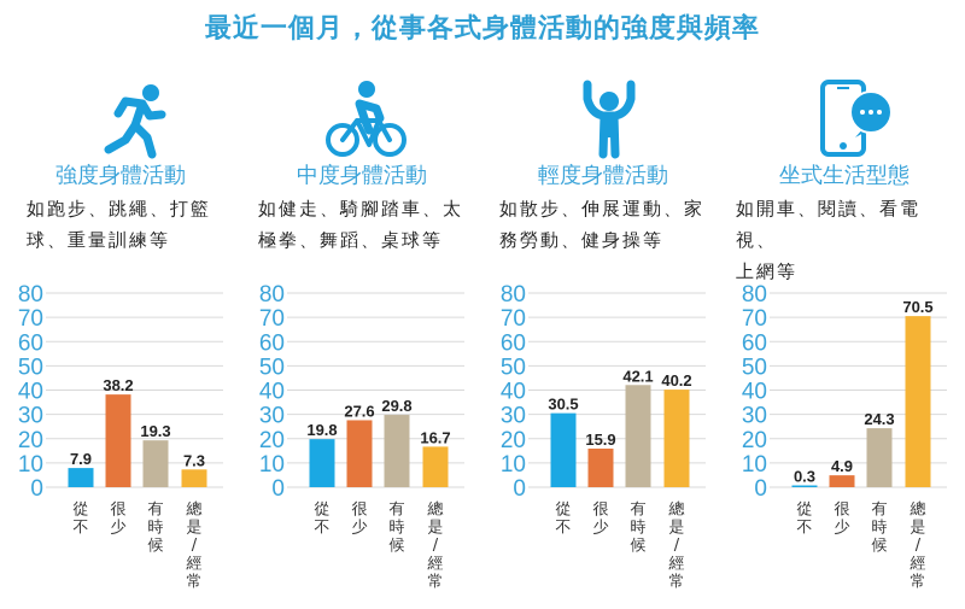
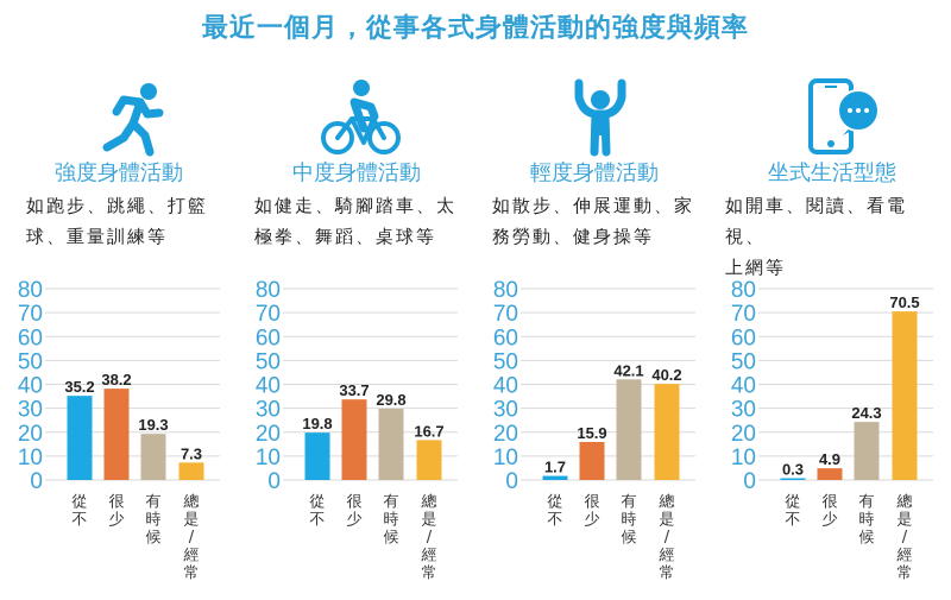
強度身體活動/從不: 7.9 -> 35.2
中度身體活動/很少: 27.6 -> 33.7
輕度身體活動/從不: 30.5 -> 1.7
